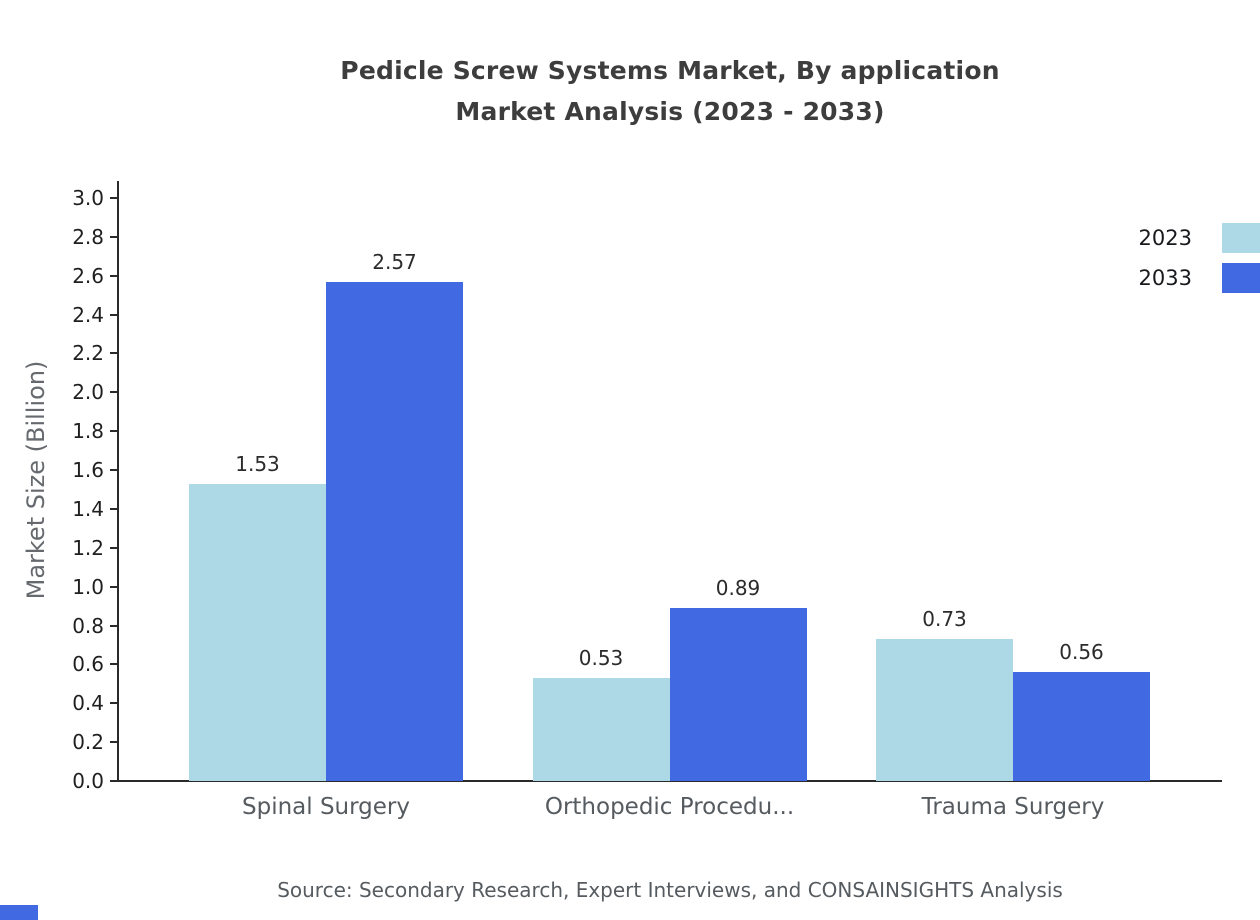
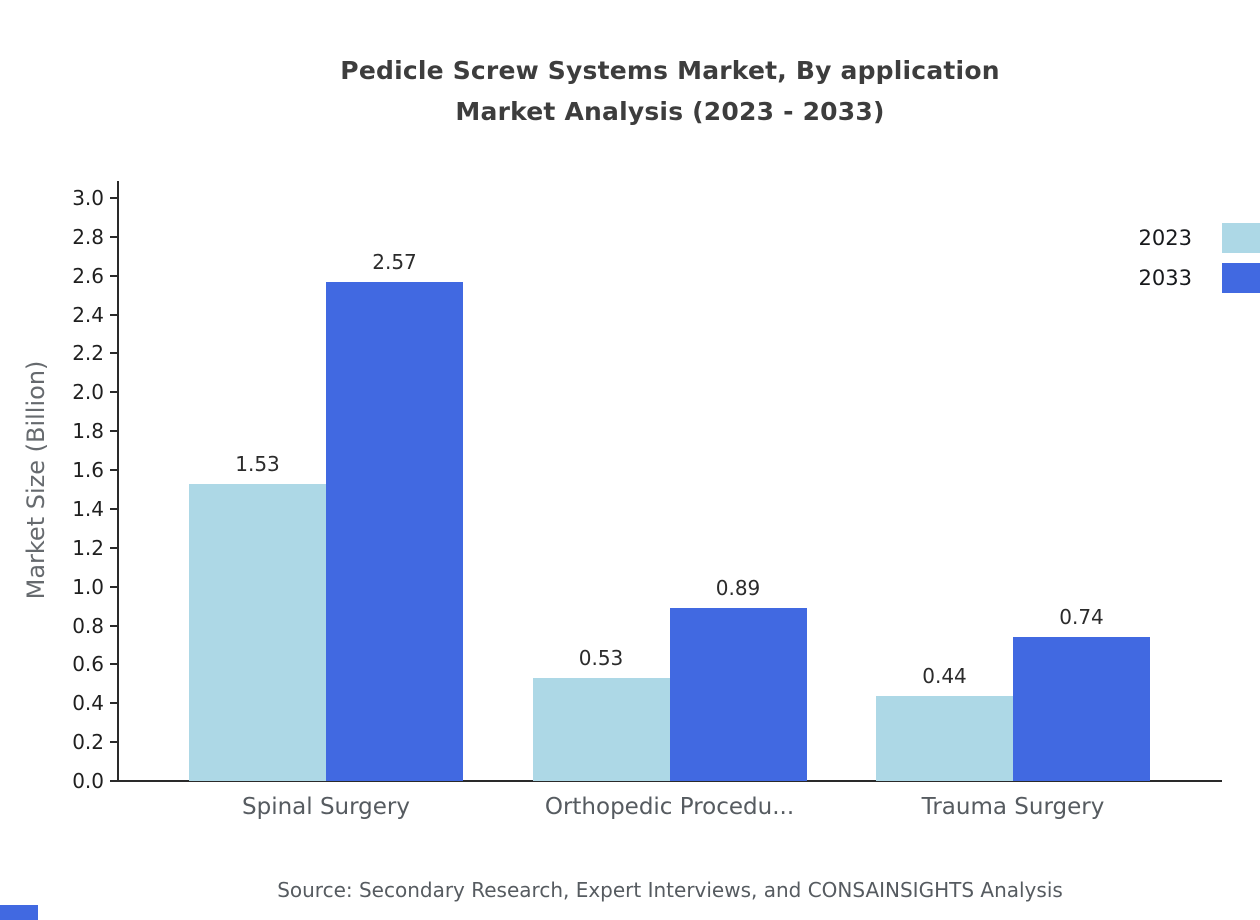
2023/Trauma Surgery: 0.73 -> 0.44
2033/Trauma Surgery: 0.56 -> 0.74
